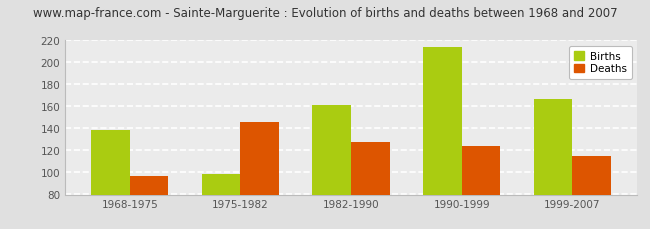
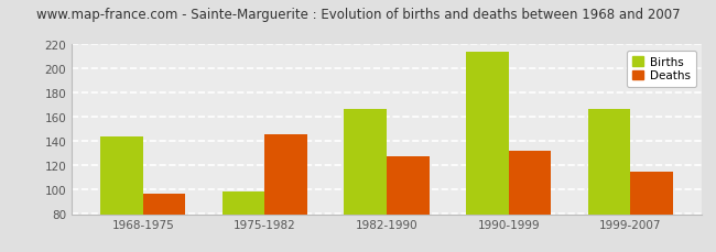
Births/1968-1975: 139 -> 144
Births/1982-1990: 161 -> 167
Deaths/1990-1999: 124 -> 132
